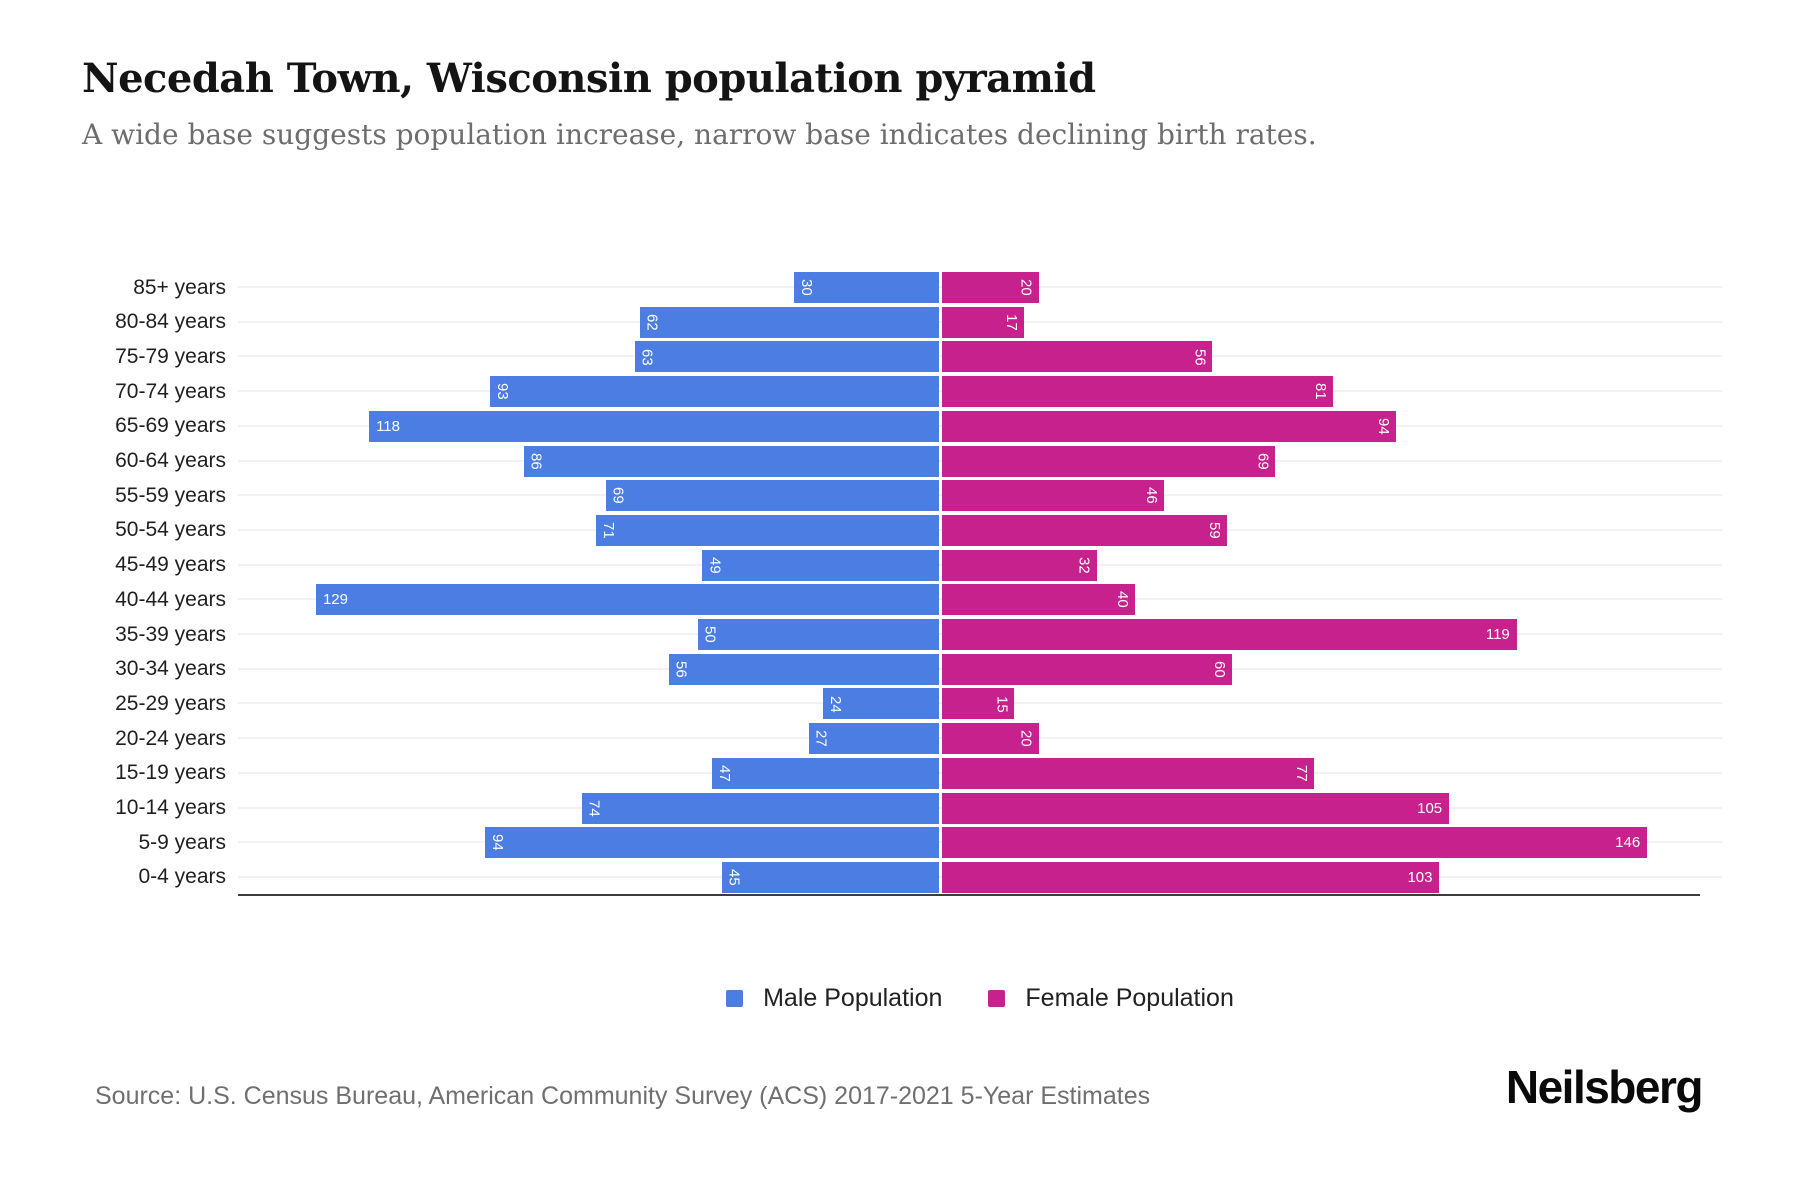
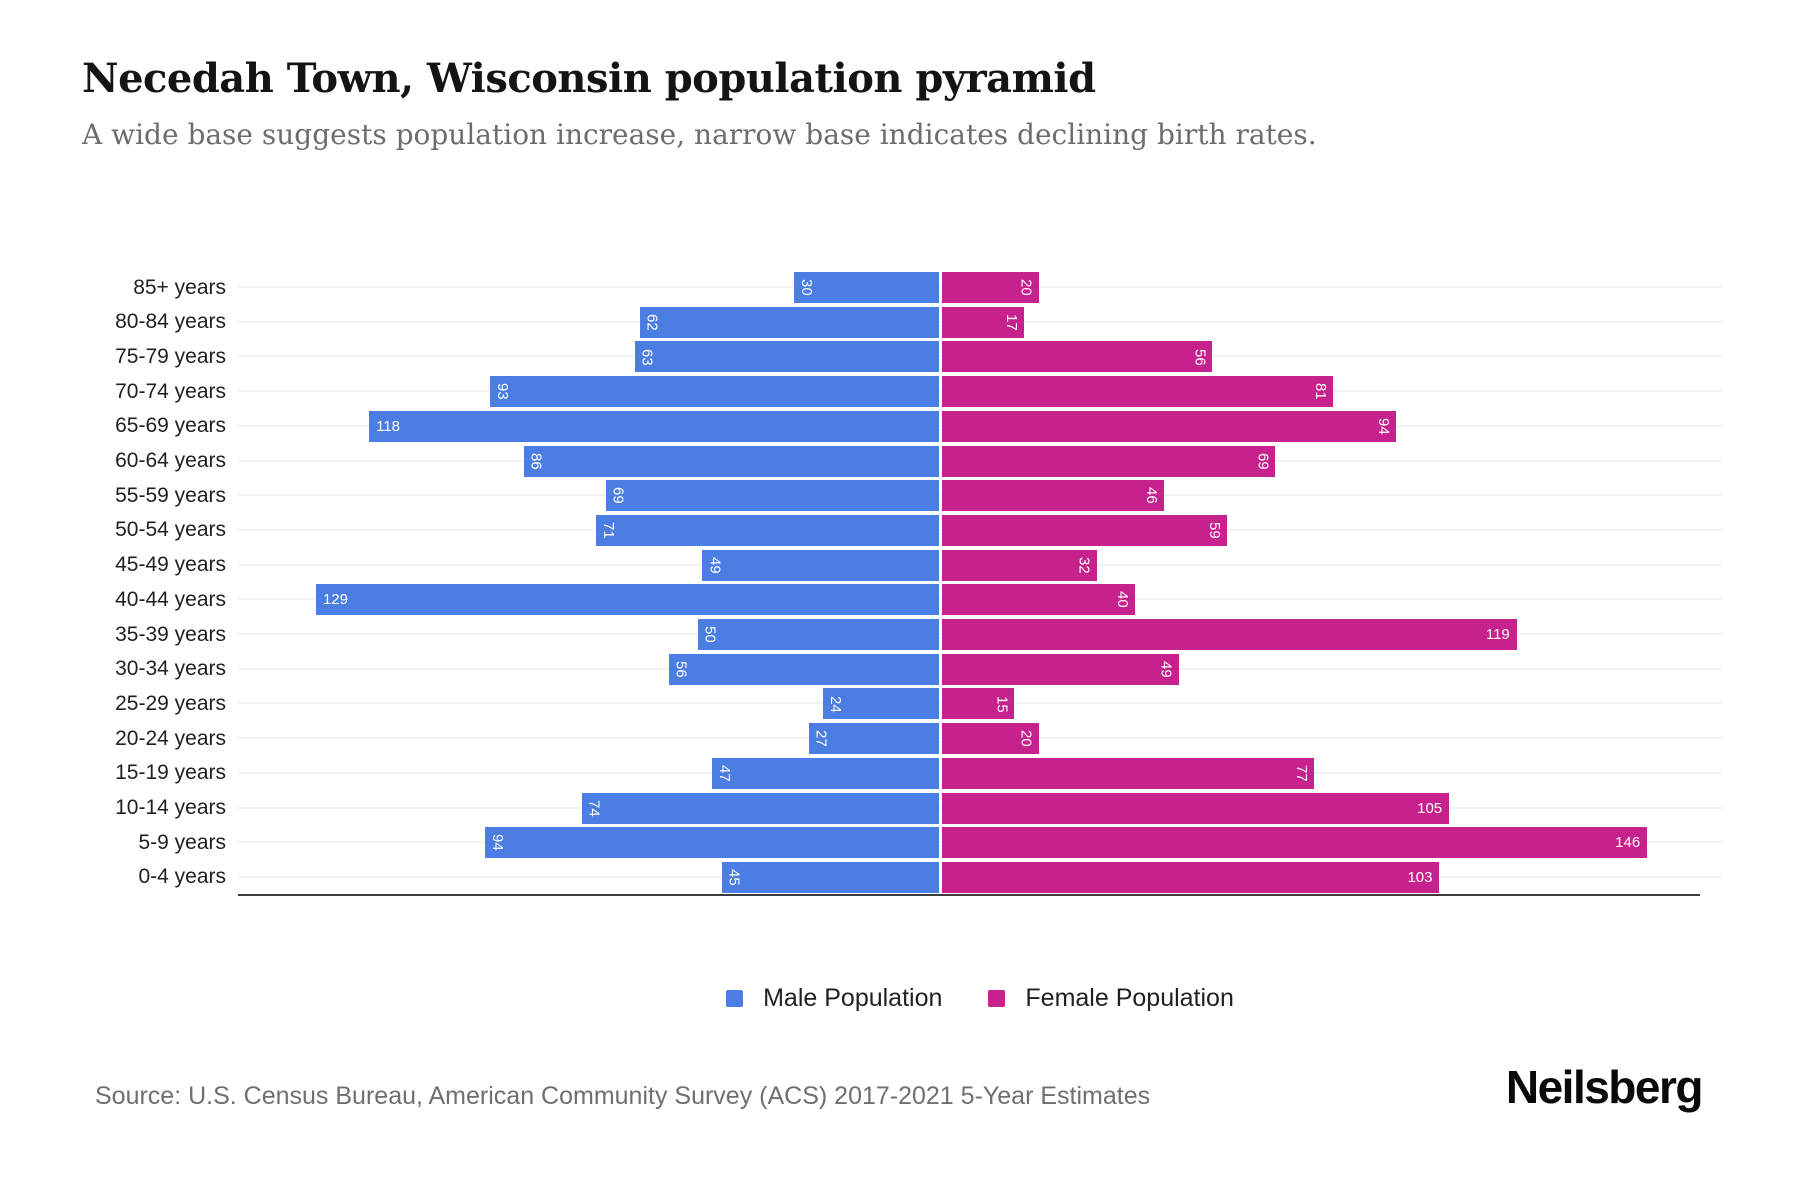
Female Population/30-34 years: 60 -> 49
